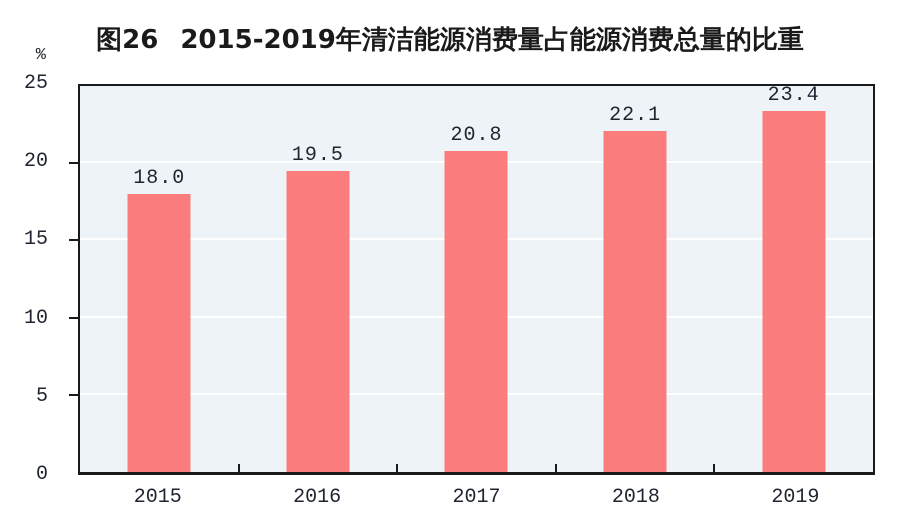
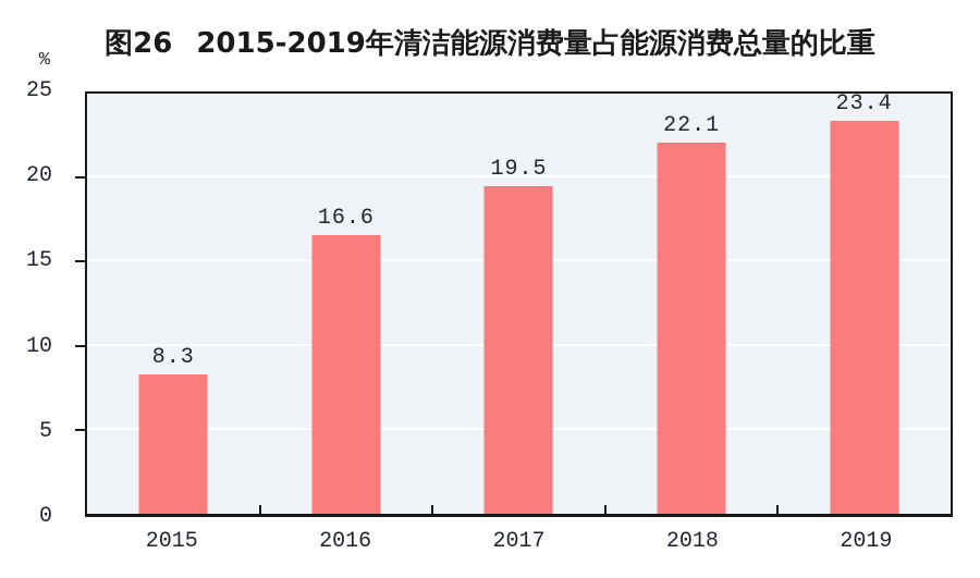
2015: 18.0 -> 8.3
2016: 19.5 -> 16.6
2017: 20.8 -> 19.5
